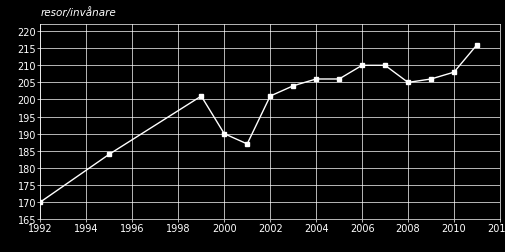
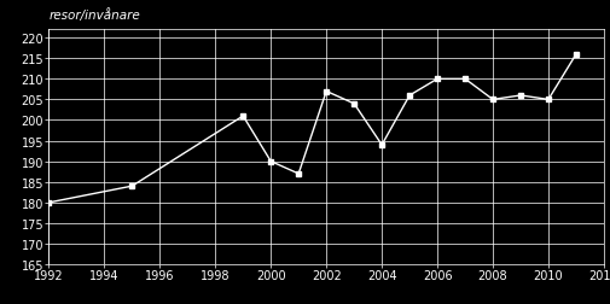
1992: 170 -> 180
2002: 201 -> 207
2004: 206 -> 194
2010: 208 -> 205
